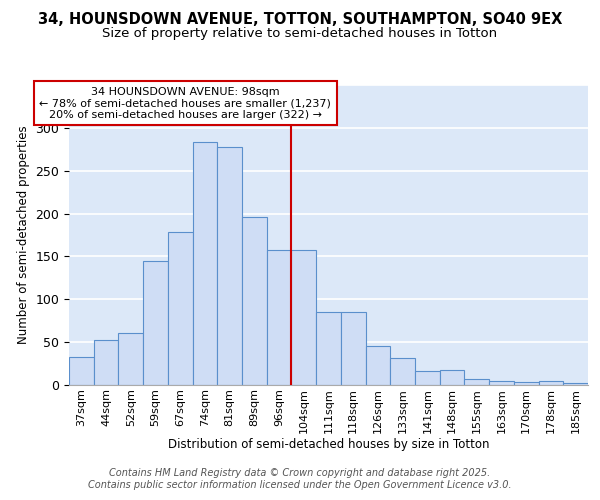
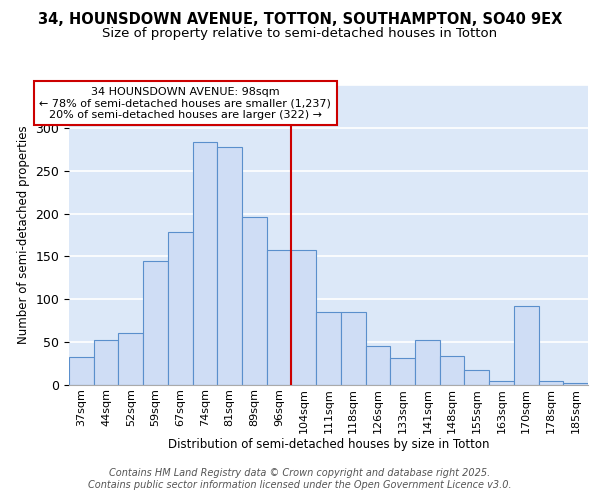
141sqm: 16 -> 52
148sqm: 17 -> 34
155sqm: 7 -> 18
170sqm: 3 -> 92
